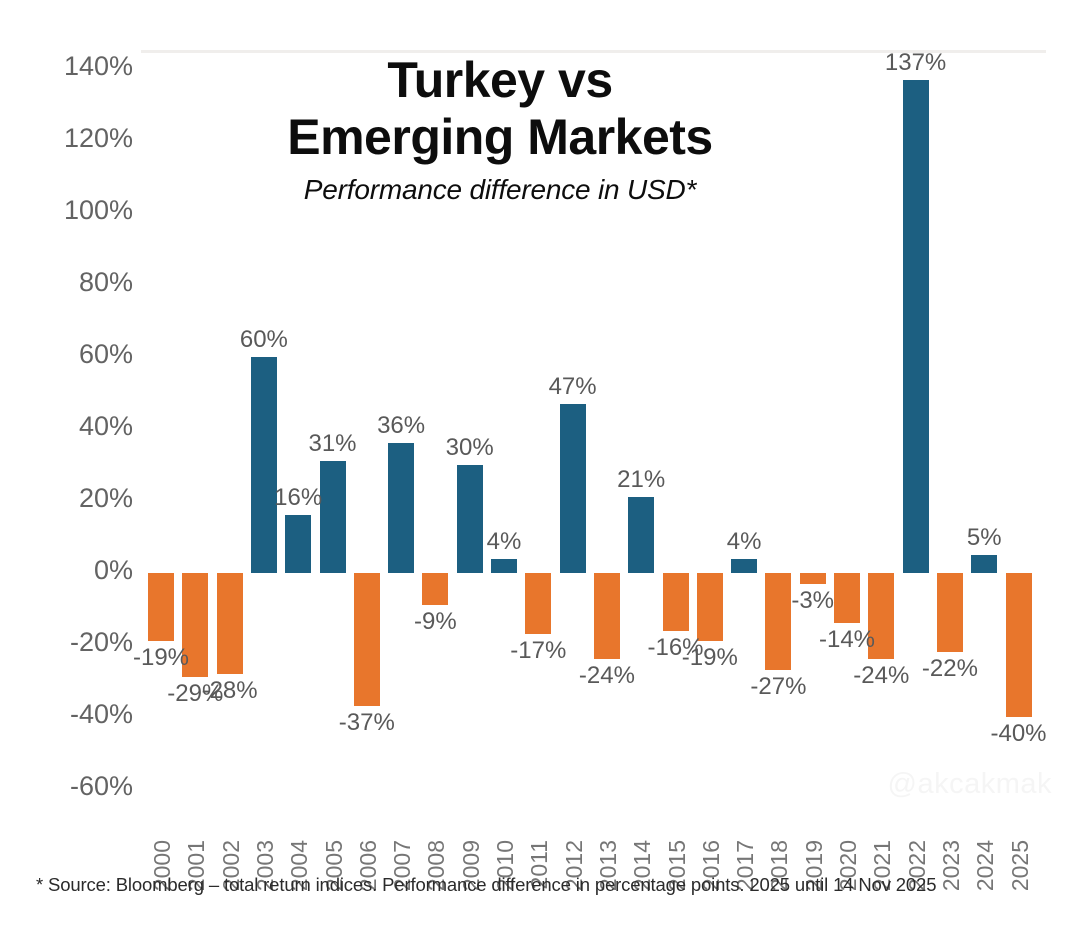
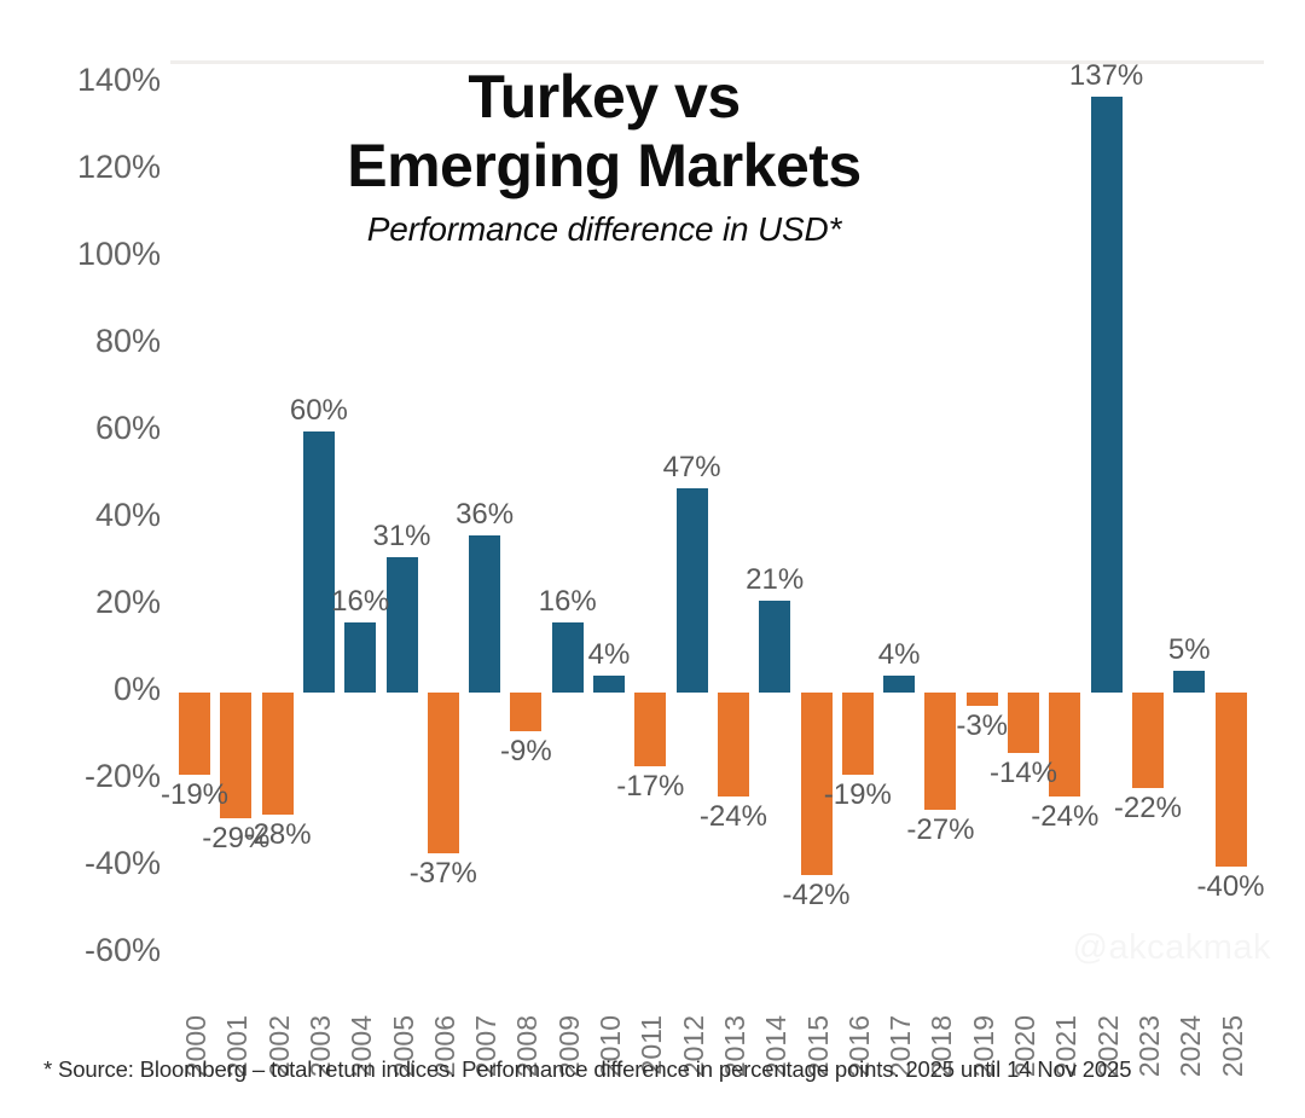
2009: 30% -> 16%
2015: -16% -> -42%
